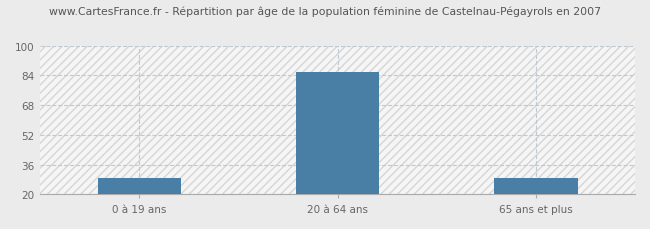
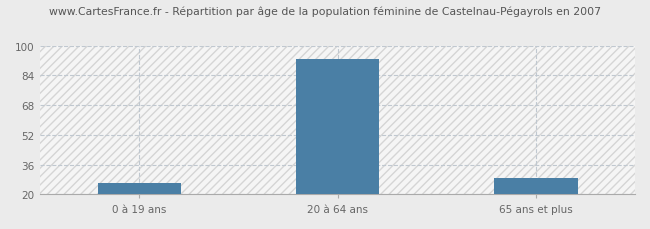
0 à 19 ans: 29 -> 26
20 à 64 ans: 86 -> 93
